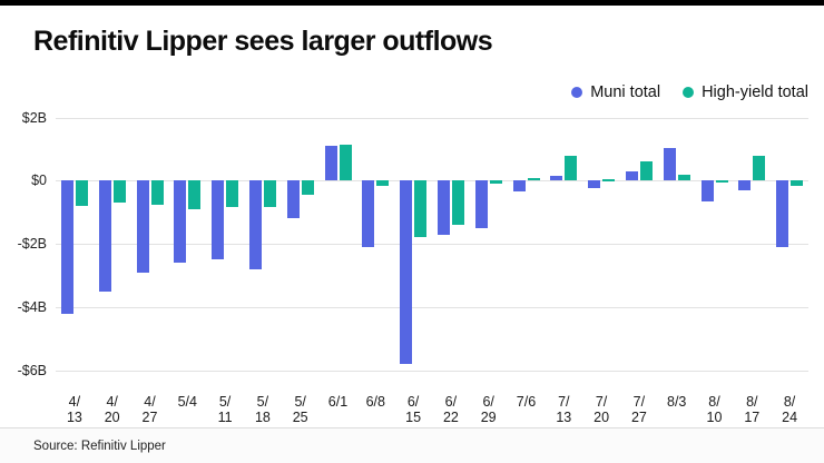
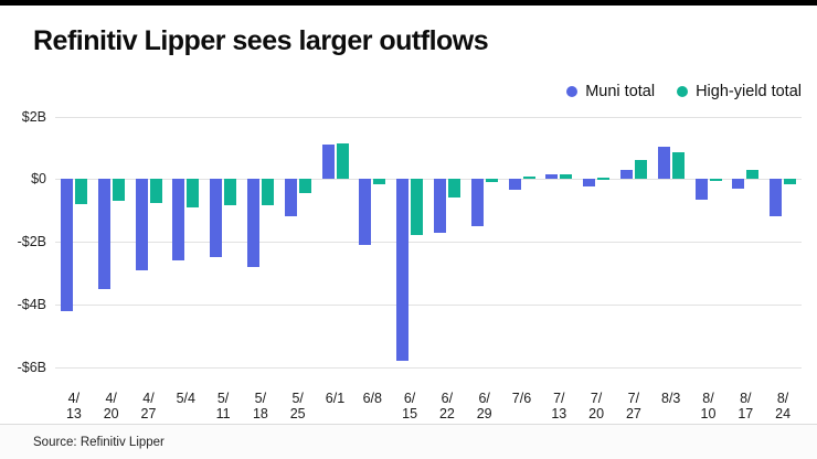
High-yield total/6/22: -$1.4B -> -$0.6B
High-yield total/7/13: $0.8B -> $0.1B
High-yield total/8/3: $0.2B -> $0.8B
High-yield total/8/17: $0.8B -> $0.3B
Muni total/8/24: -$2.1B -> -$1.2B
